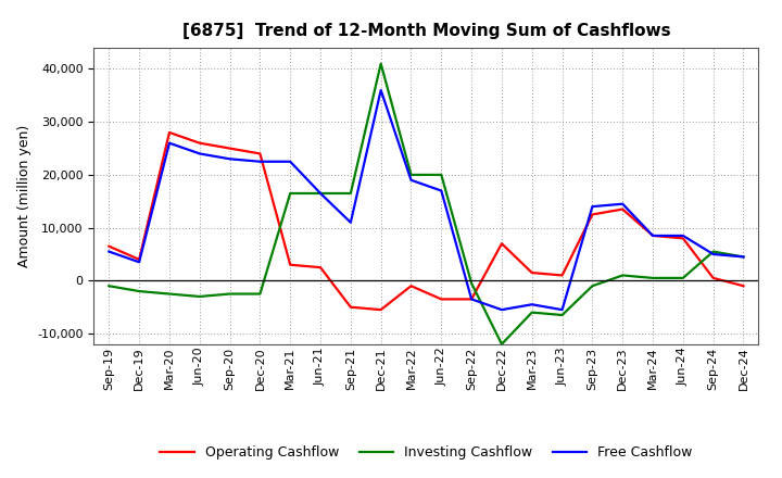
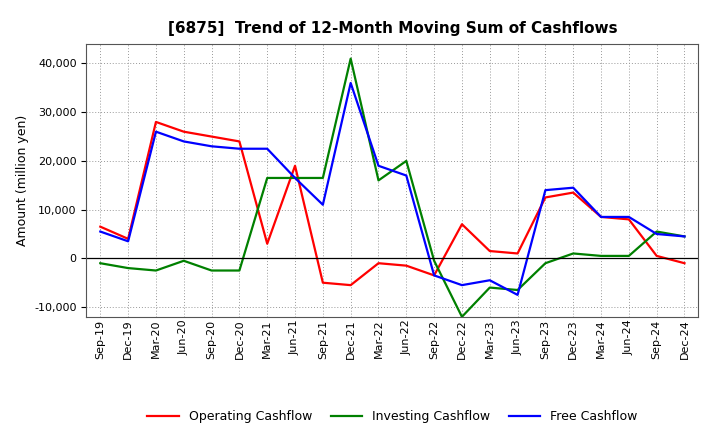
Investing Cashflow/Jun-20: -3,000 -> -500
Operating Cashflow/Jun-21: 2,500 -> 19,000
Investing Cashflow/Mar-22: 20,000 -> 16,000
Operating Cashflow/Jun-22: -3,500 -> -1,500
Free Cashflow/Jun-23: -5,500 -> -7,500
